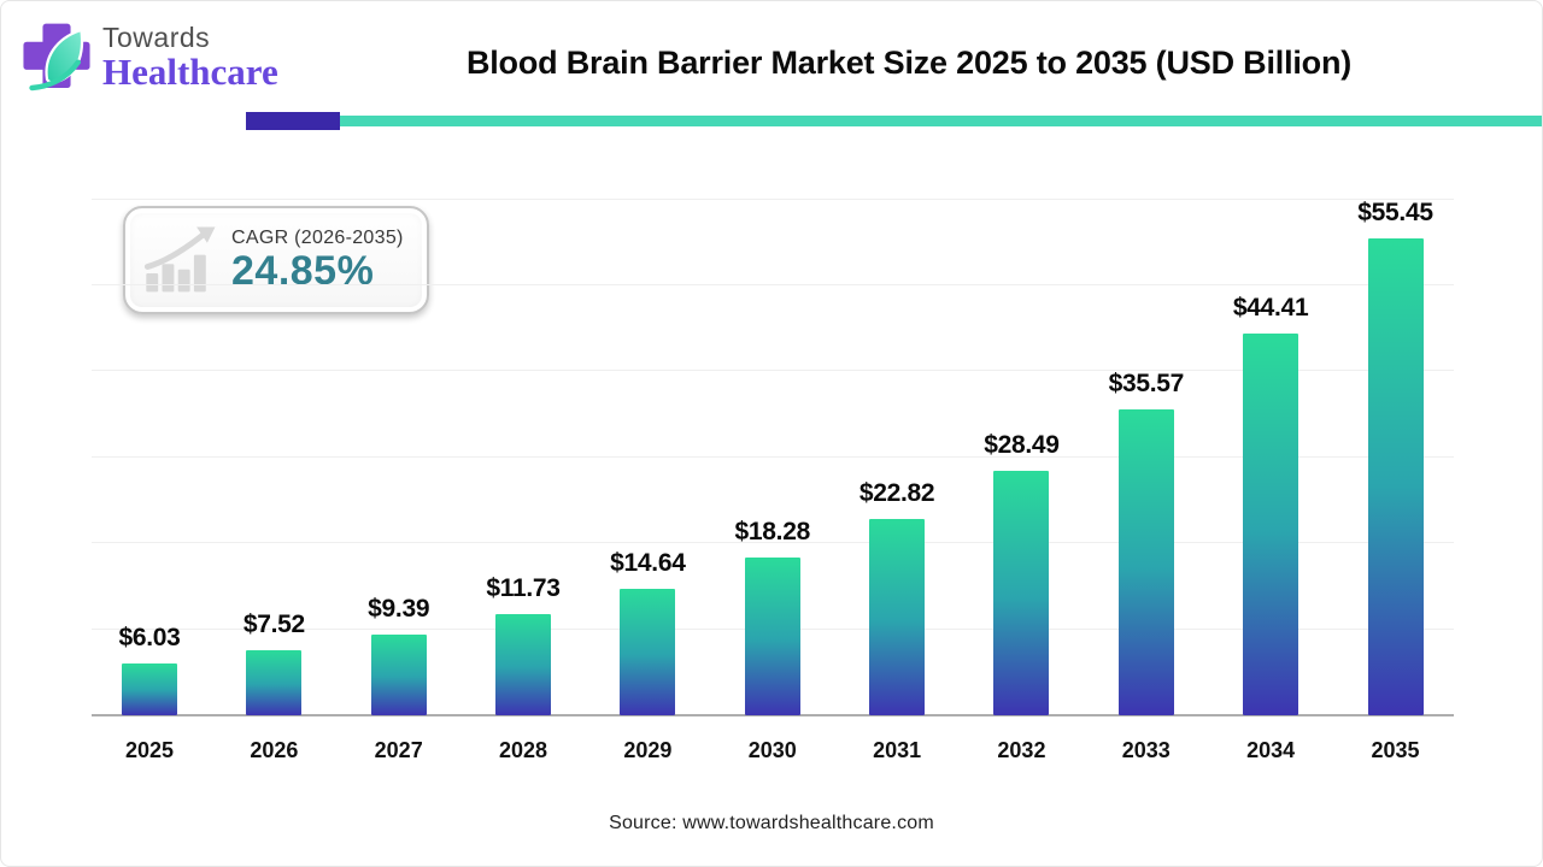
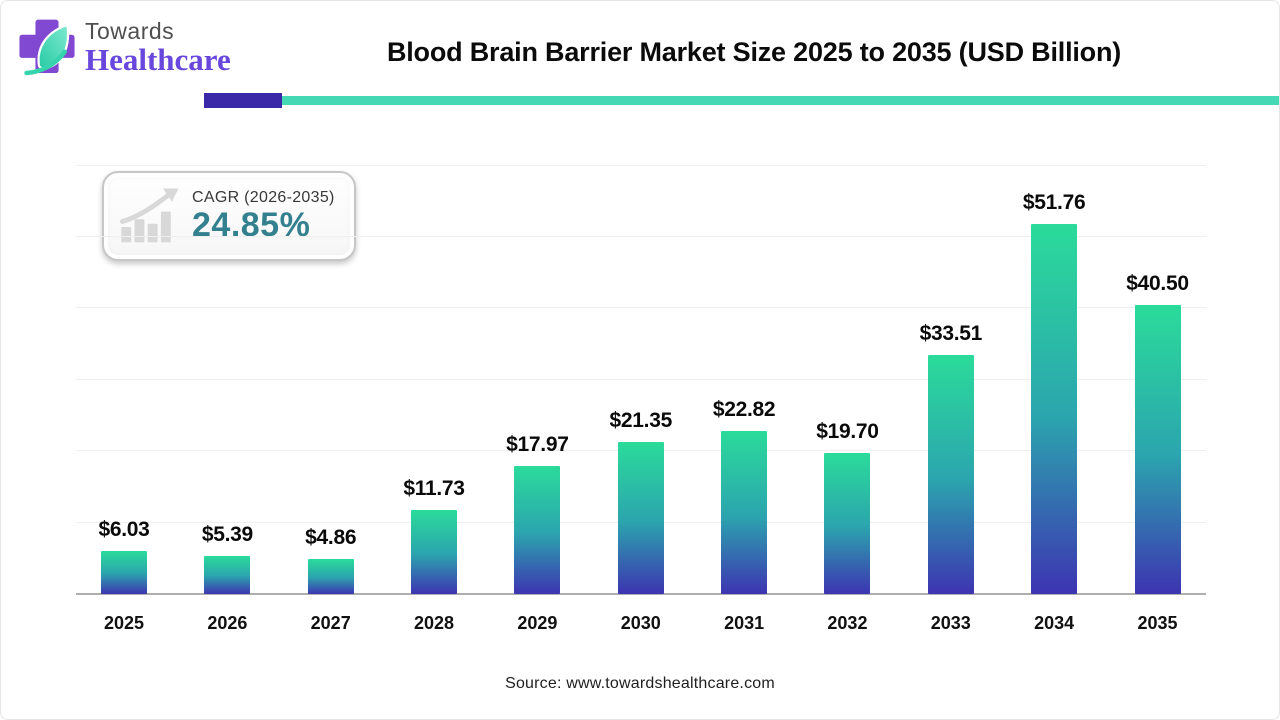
2026: $7.52 -> $5.39
2027: $9.39 -> $4.86
2029: $14.64 -> $17.97
2030: $18.28 -> $21.35
2032: $28.49 -> $19.70
2033: $35.57 -> $33.51
2034: $44.41 -> $51.76
2035: $55.45 -> $40.50
